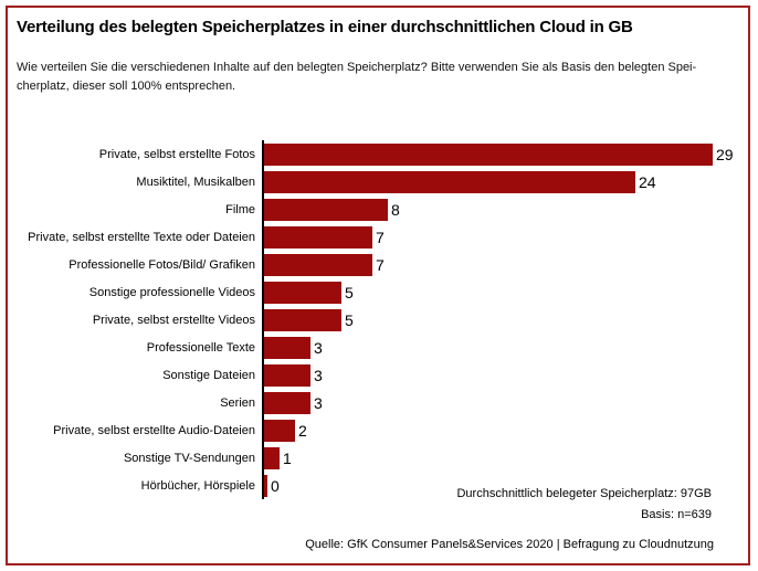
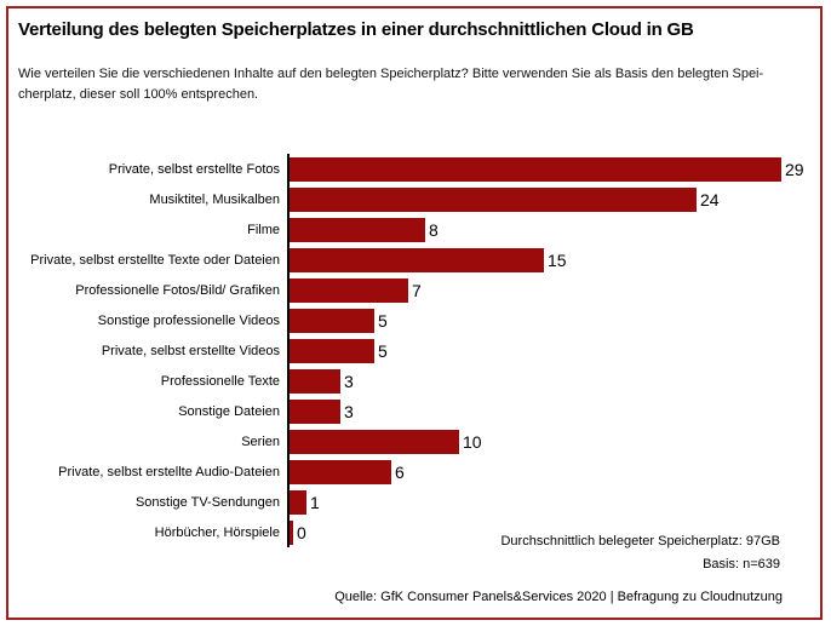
Private, selbst erstellte Texte oder Dateien: 7 -> 15
Serien: 3 -> 10
Private, selbst erstellte Audio-Dateien: 2 -> 6
